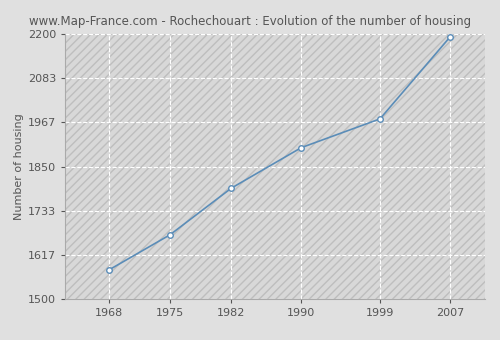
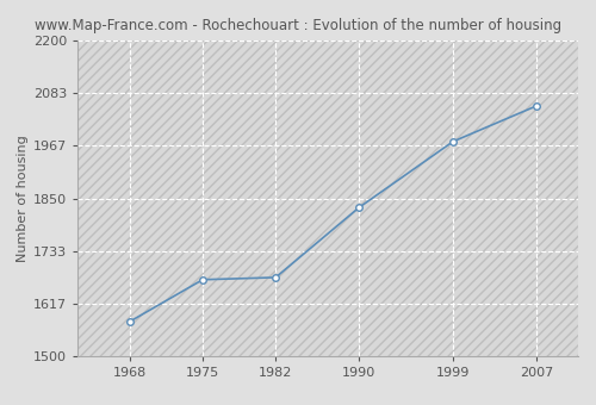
1982: 1793 -> 1675
1990: 1900 -> 1830
2007: 2192 -> 2055
